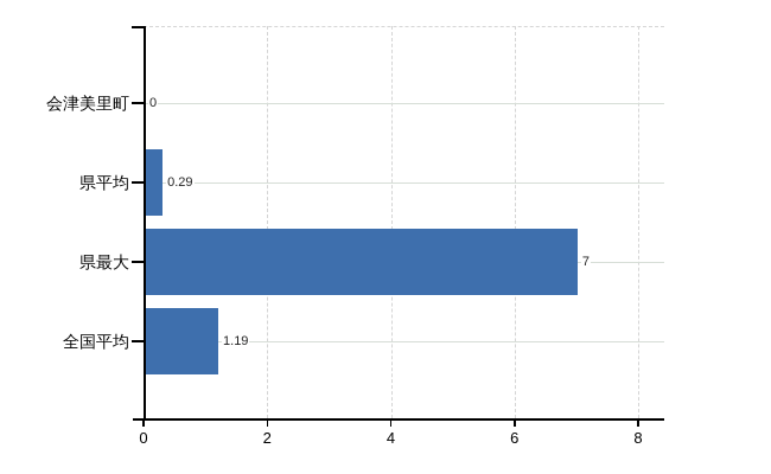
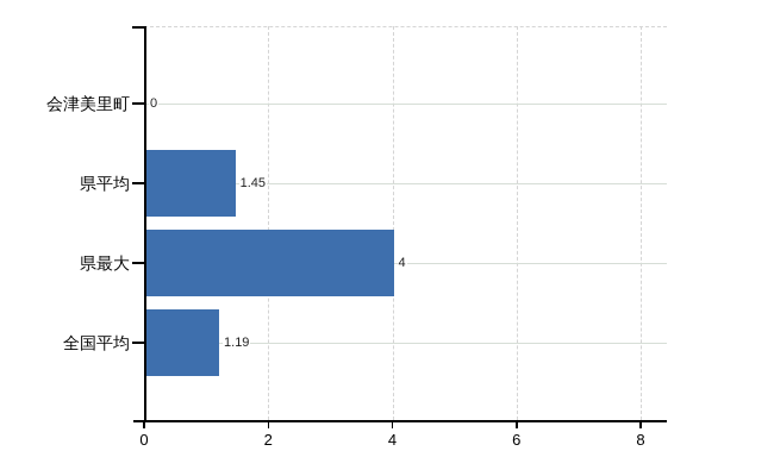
県平均: 0.29 -> 1.45
県最大: 7 -> 4
